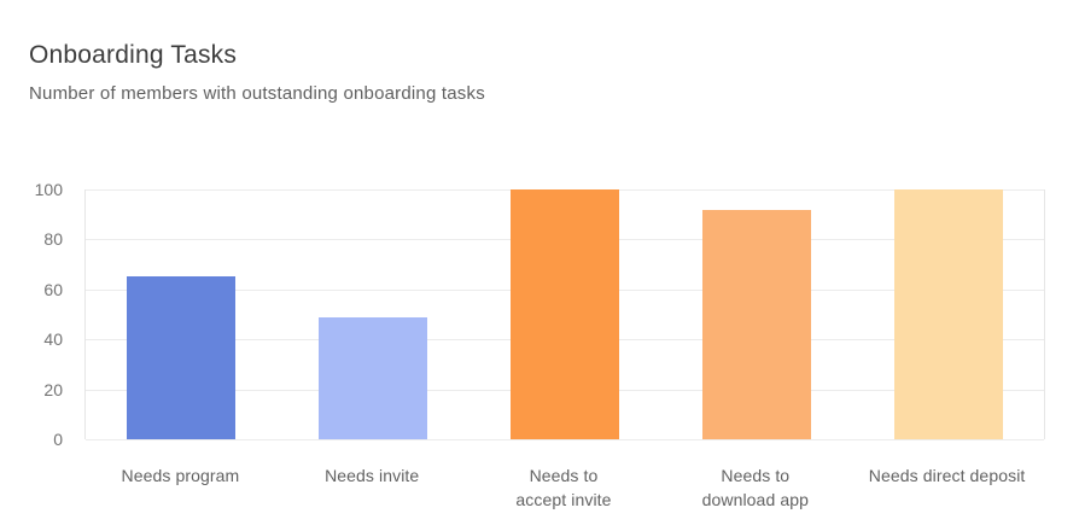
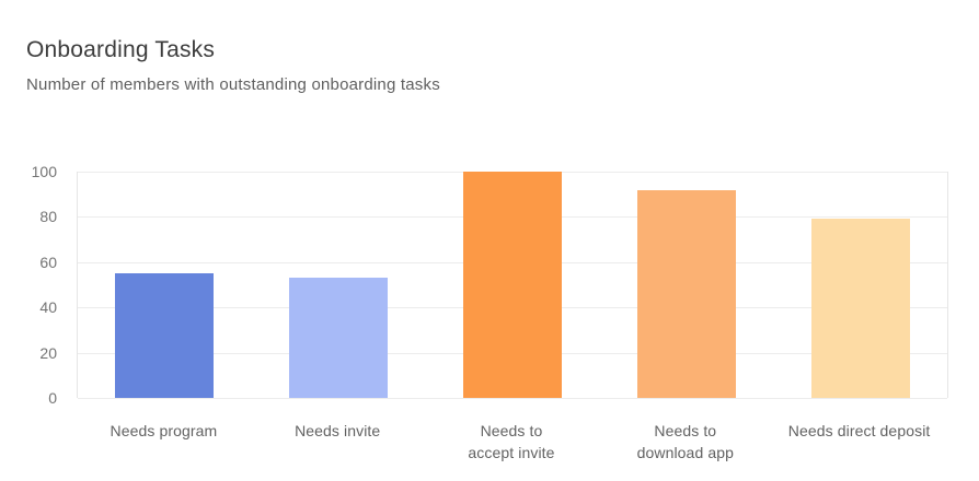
Needs program: 65 -> 55
Needs invite: 49 -> 53
Needs direct deposit: 100 -> 79
